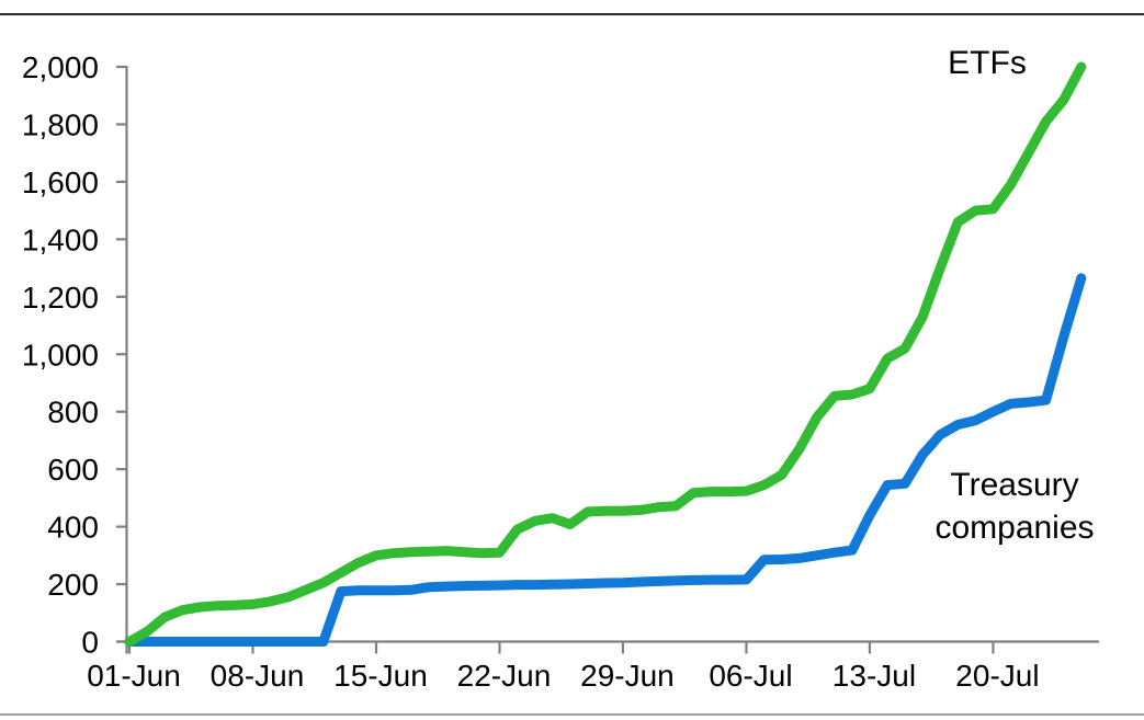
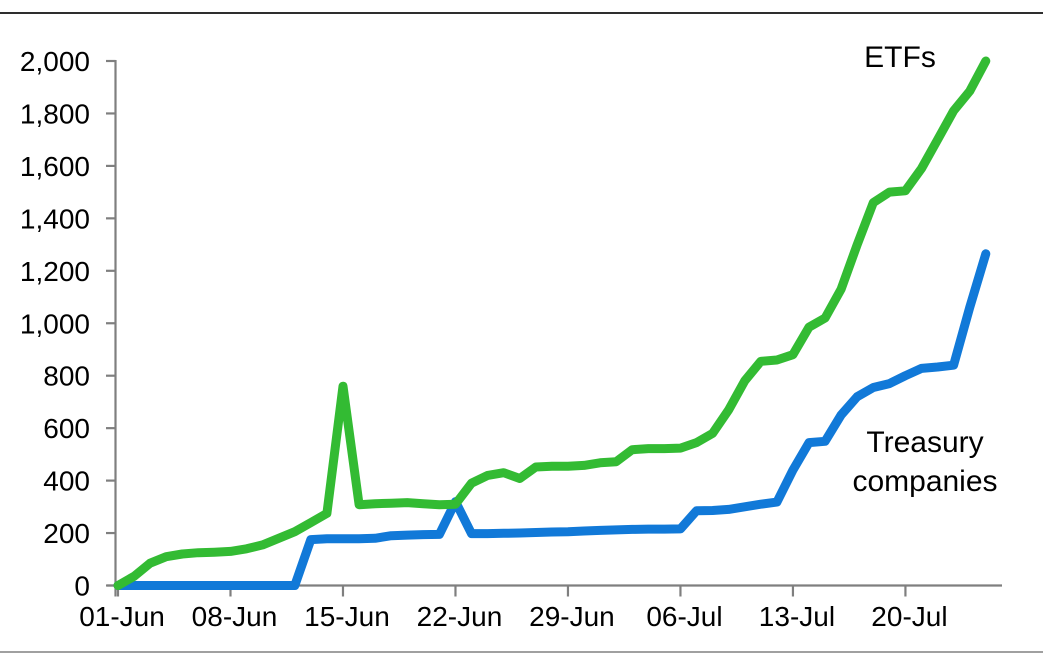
ETFs/15-Jun: 300 -> 760
Treasury companies/22-Jun: 200 -> 320
